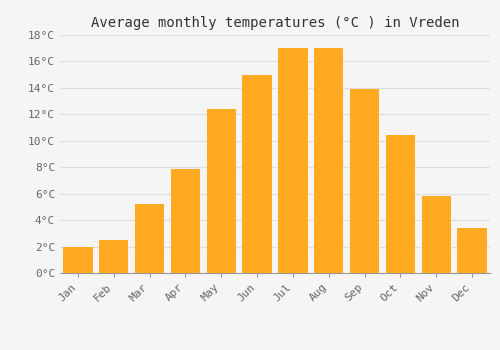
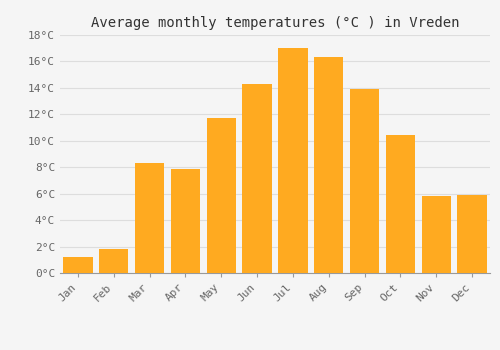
Jan: 2.0°C -> 1.2°C
Feb: 2.5°C -> 1.8°C
Mar: 5.2°C -> 8.3°C
May: 12.4°C -> 11.7°C
Jun: 15.0°C -> 14.3°C
Aug: 17.0°C -> 16.3°C
Dec: 3.4°C -> 5.9°C
